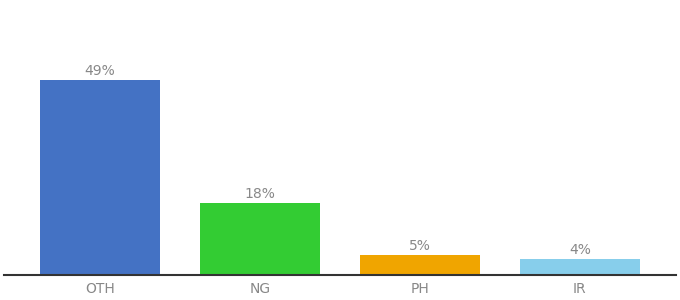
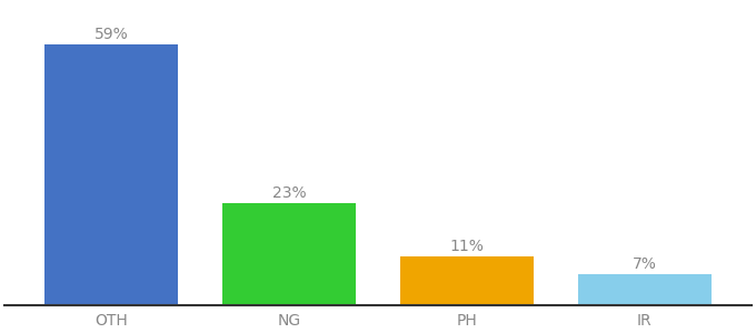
OTH: 49% -> 59%
NG: 18% -> 23%
PH: 5% -> 11%
IR: 4% -> 7%
